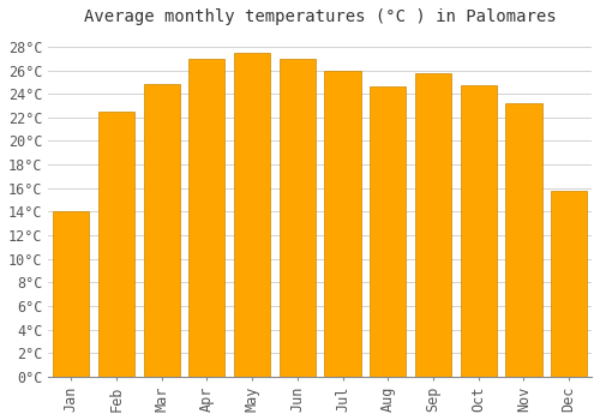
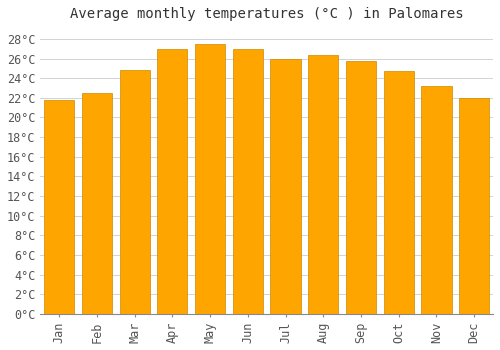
Jan: 14.0°C -> 21.8°C
Aug: 24.6°C -> 26.4°C
Dec: 15.8°C -> 22.0°C
